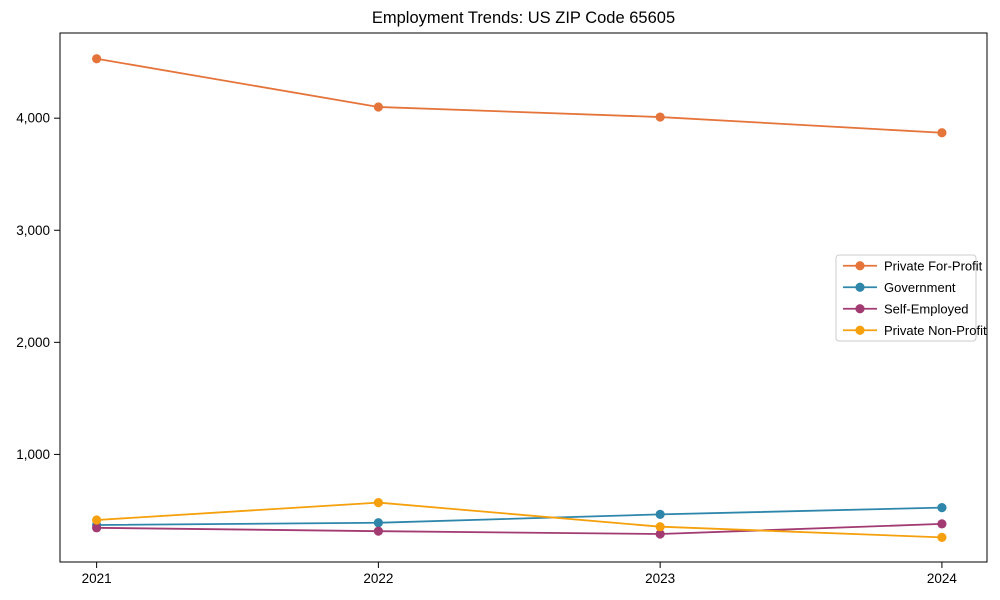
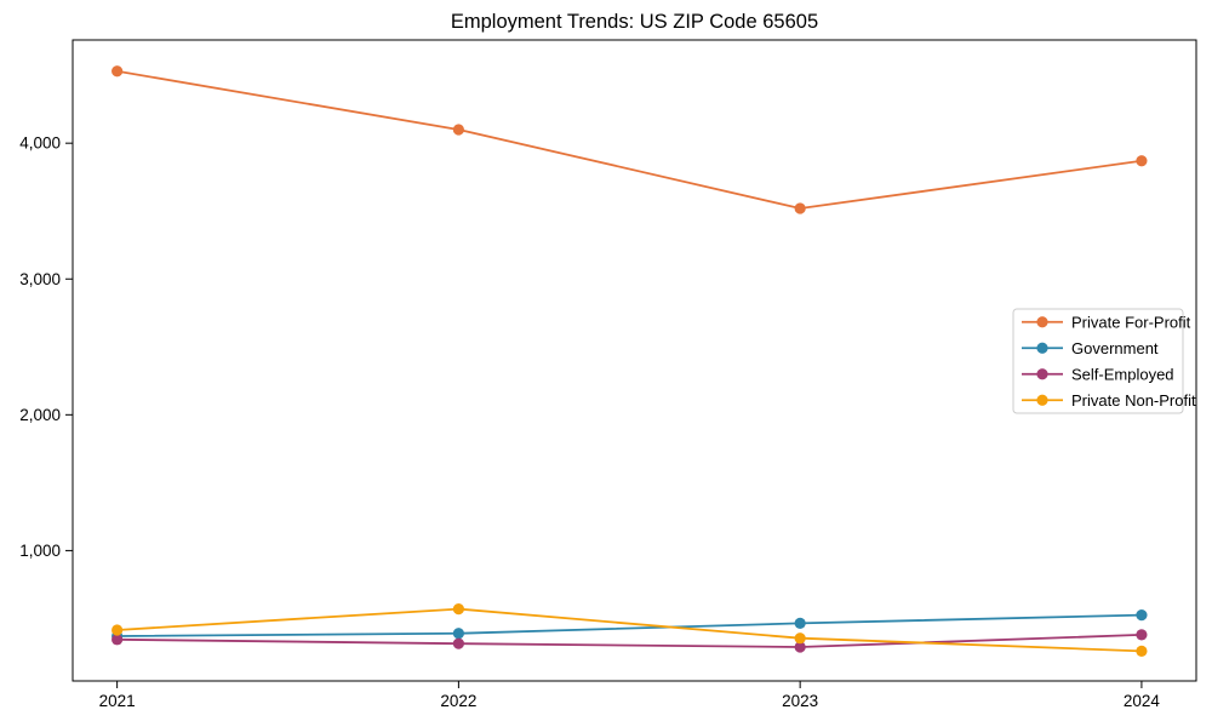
Private For-Profit/2023: 4010 -> 3520
